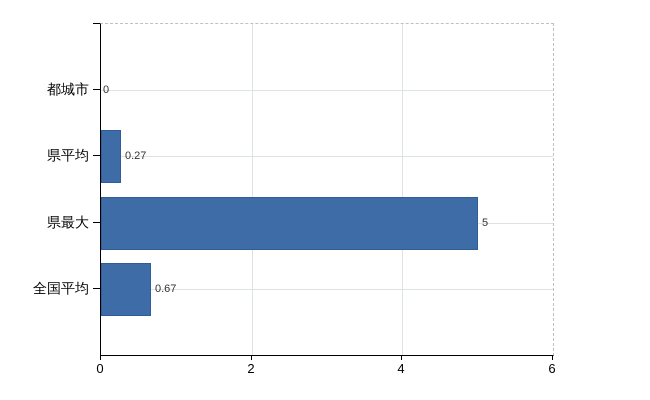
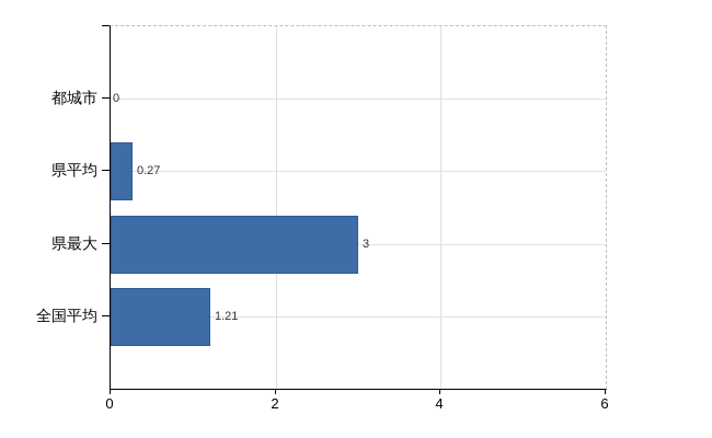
県最大: 5 -> 3
全国平均: 0.67 -> 1.21
